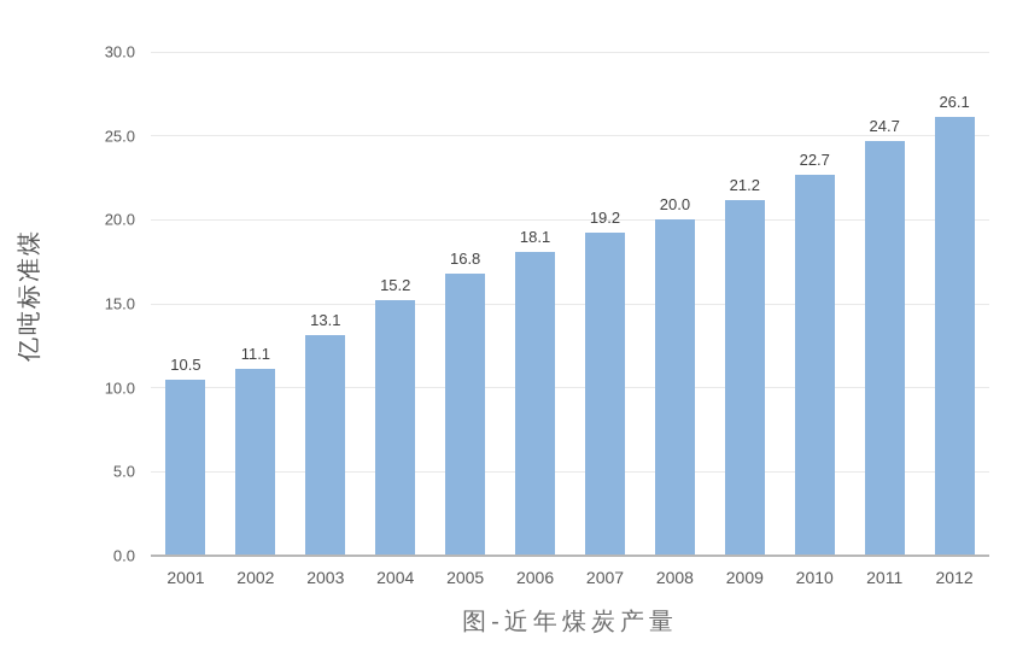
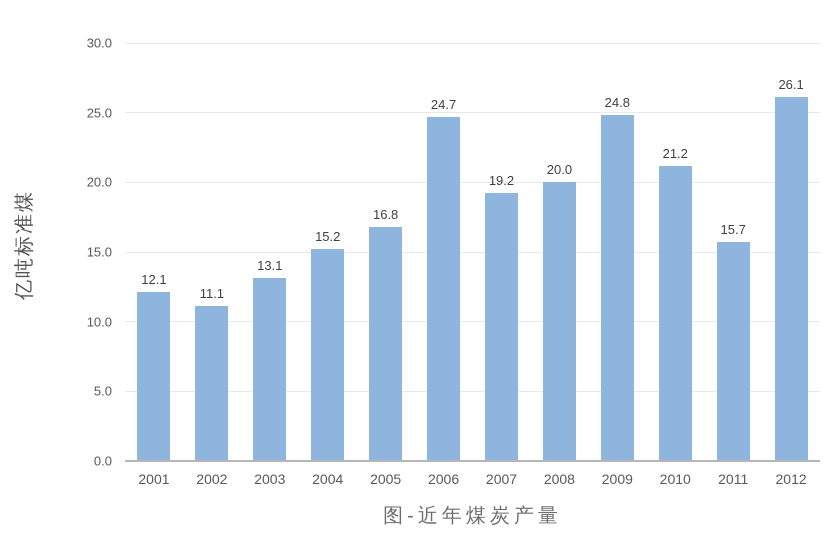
2001: 10.5 -> 12.1
2006: 18.1 -> 24.7
2009: 21.2 -> 24.8
2010: 22.7 -> 21.2
2011: 24.7 -> 15.7
